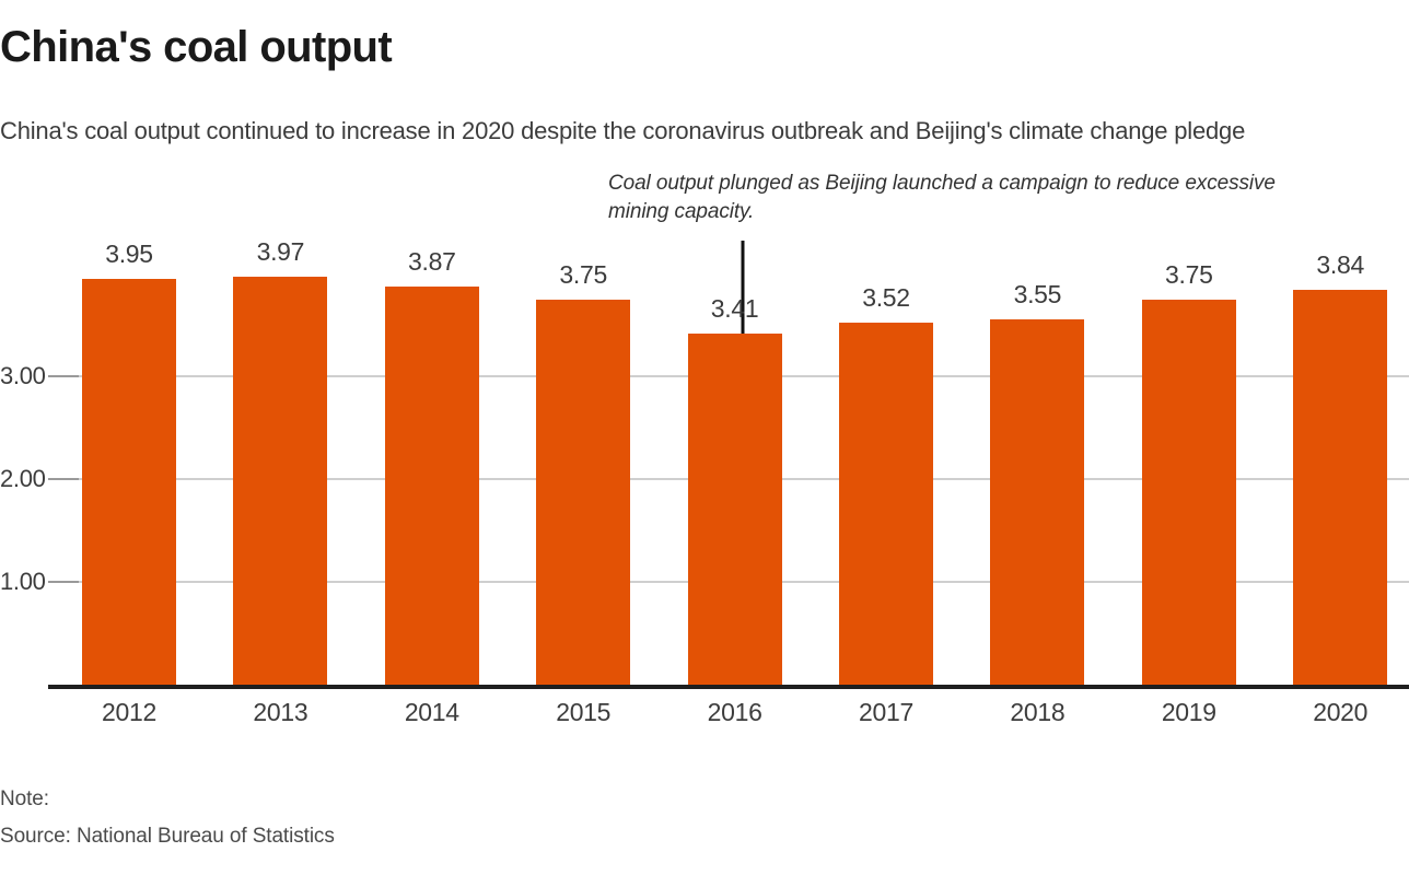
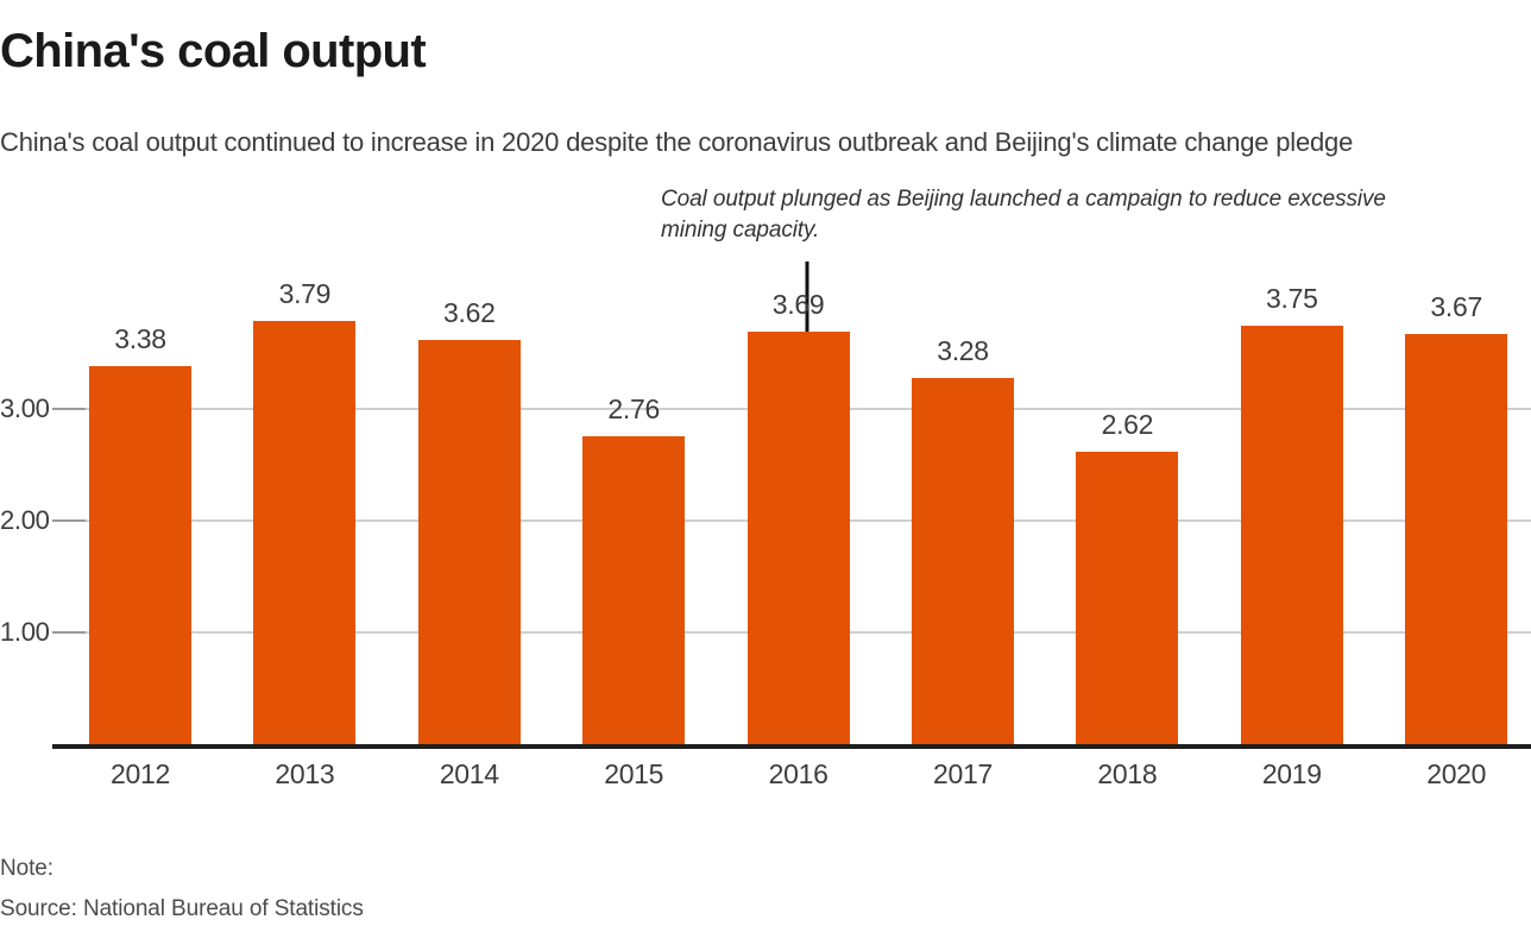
2012: 3.95 -> 3.38
2013: 3.97 -> 3.79
2014: 3.87 -> 3.62
2015: 3.75 -> 2.76
2016: 3.41 -> 3.69
2017: 3.52 -> 3.28
2018: 3.55 -> 2.62
2020: 3.84 -> 3.67
